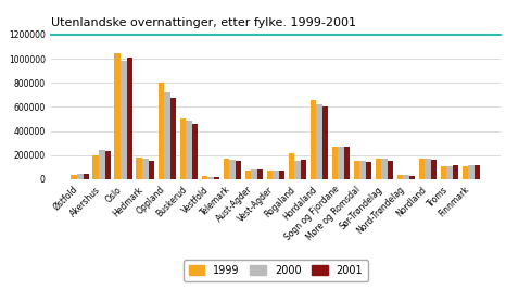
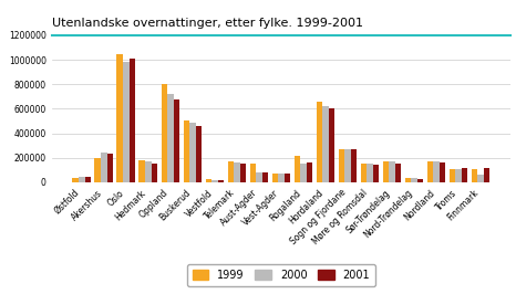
1999/Aust-Agder: 70000 -> 150000
2000/Finnmark: 120000 -> 60000
